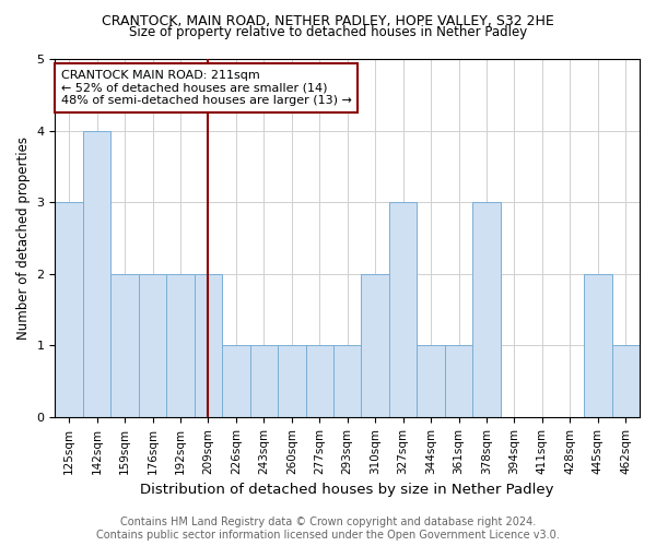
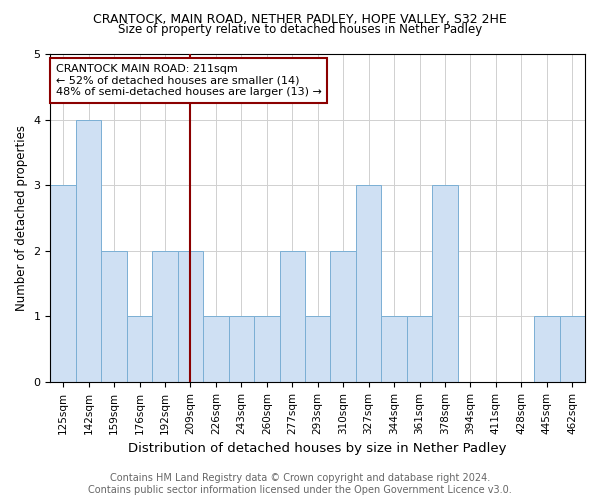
176sqm: 2 -> 1
277sqm: 1 -> 2
445sqm: 2 -> 1
